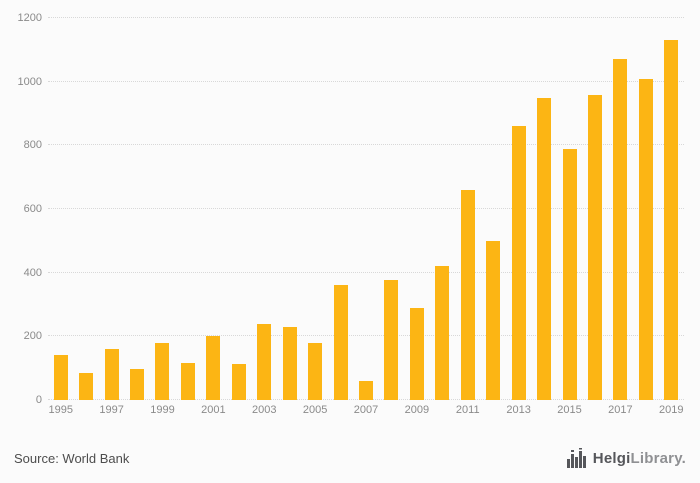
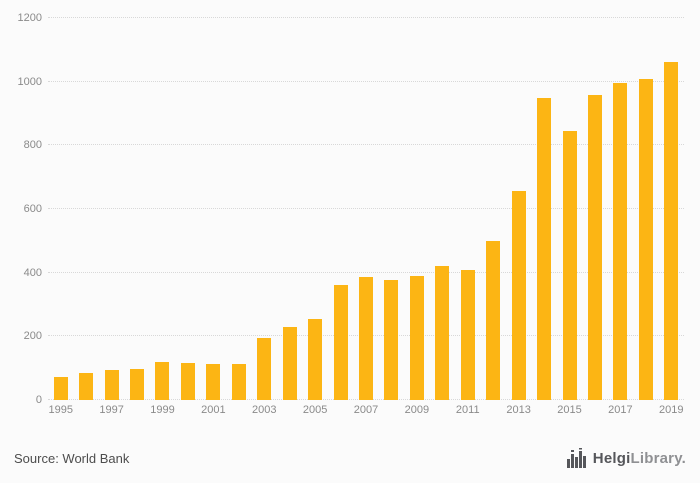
1995: 140 -> 70
1997: 160 -> 100
1999: 180 -> 120
2001: 200 -> 110
2003: 240 -> 200
2005: 180 -> 260
2007: 60 -> 380
2009: 290 -> 390
2011: 660 -> 410
2013: 860 -> 660
2015: 790 -> 840
2017: 1070 -> 1000
2019: 1130 -> 1060
